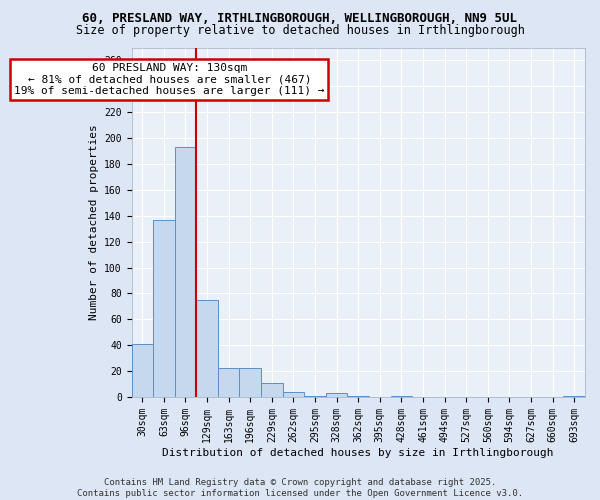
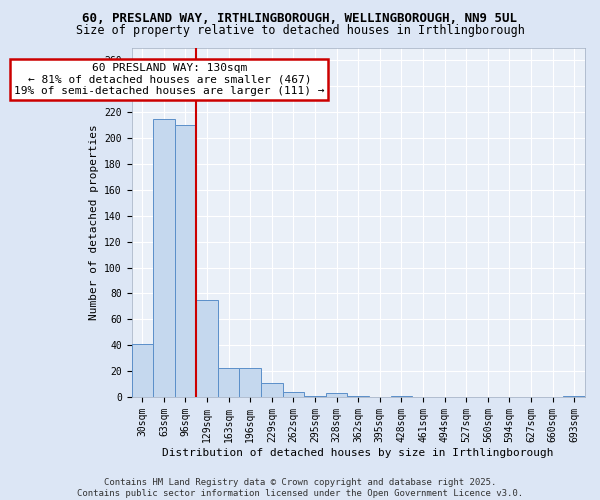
63sqm: 137 -> 215
96sqm: 193 -> 210
